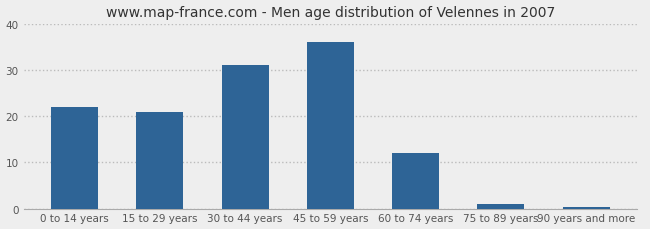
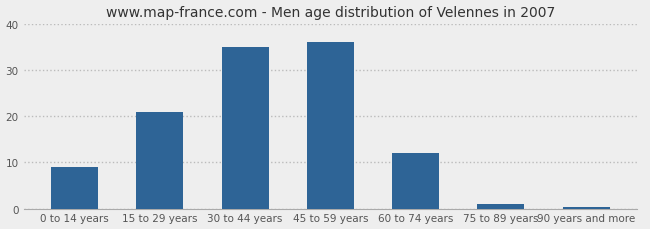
0 to 14 years: 22.0 -> 9.0
30 to 44 years: 31.0 -> 35.0
